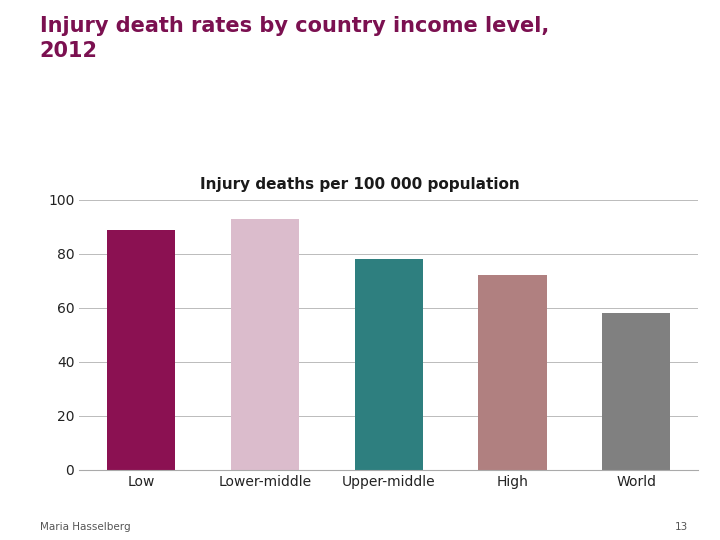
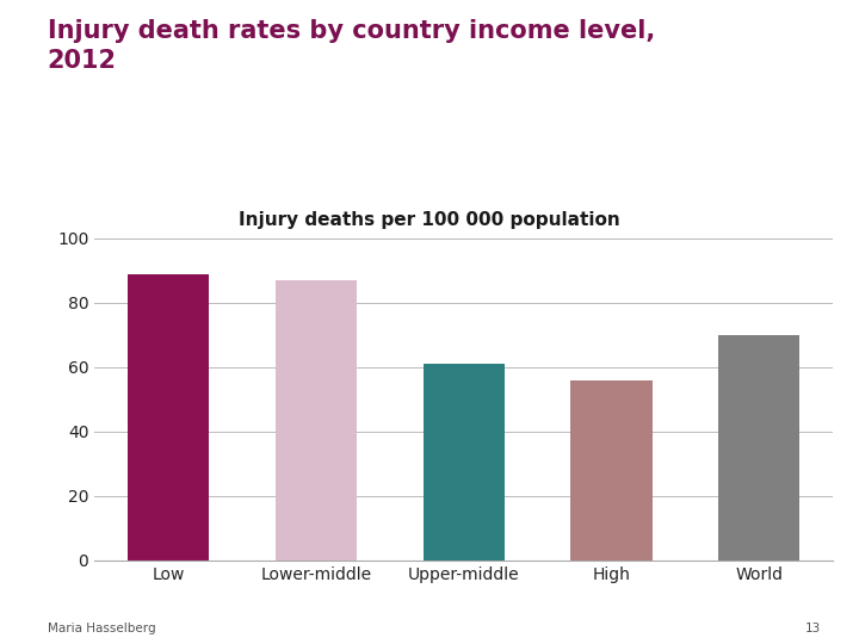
Lower-middle: 93 -> 87
Upper-middle: 78 -> 61
High: 72 -> 56
World: 58 -> 70
